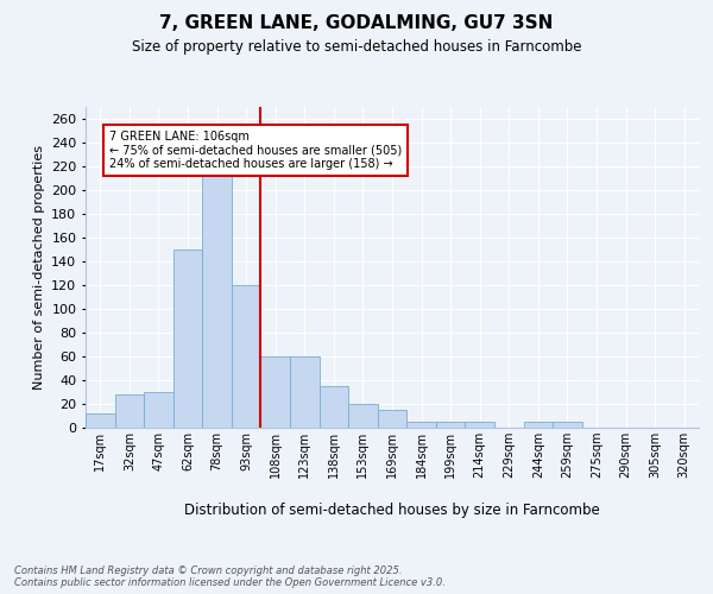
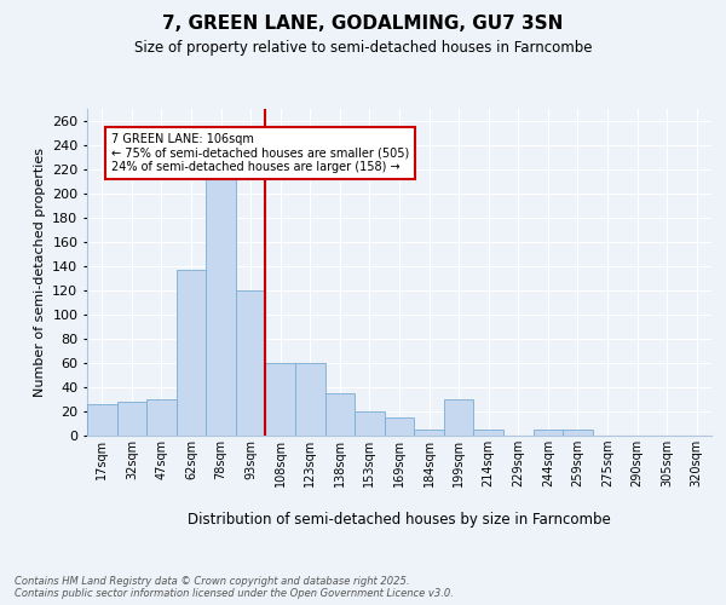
17sqm: 12 -> 26
62sqm: 150 -> 137
199sqm: 5 -> 30
